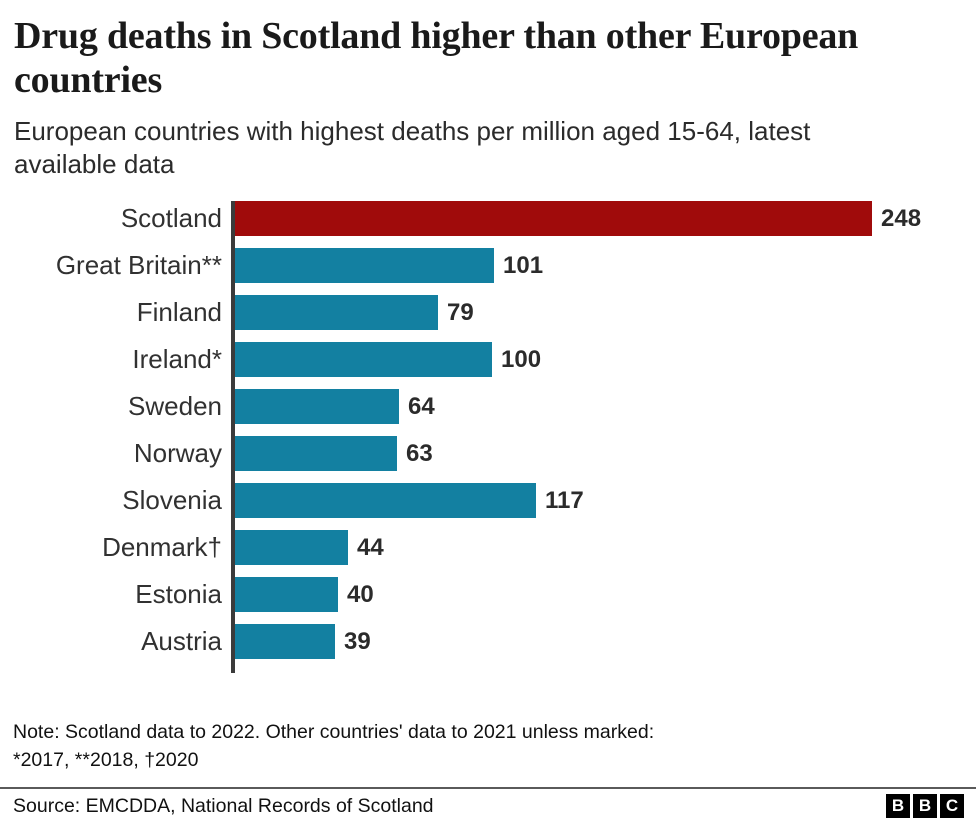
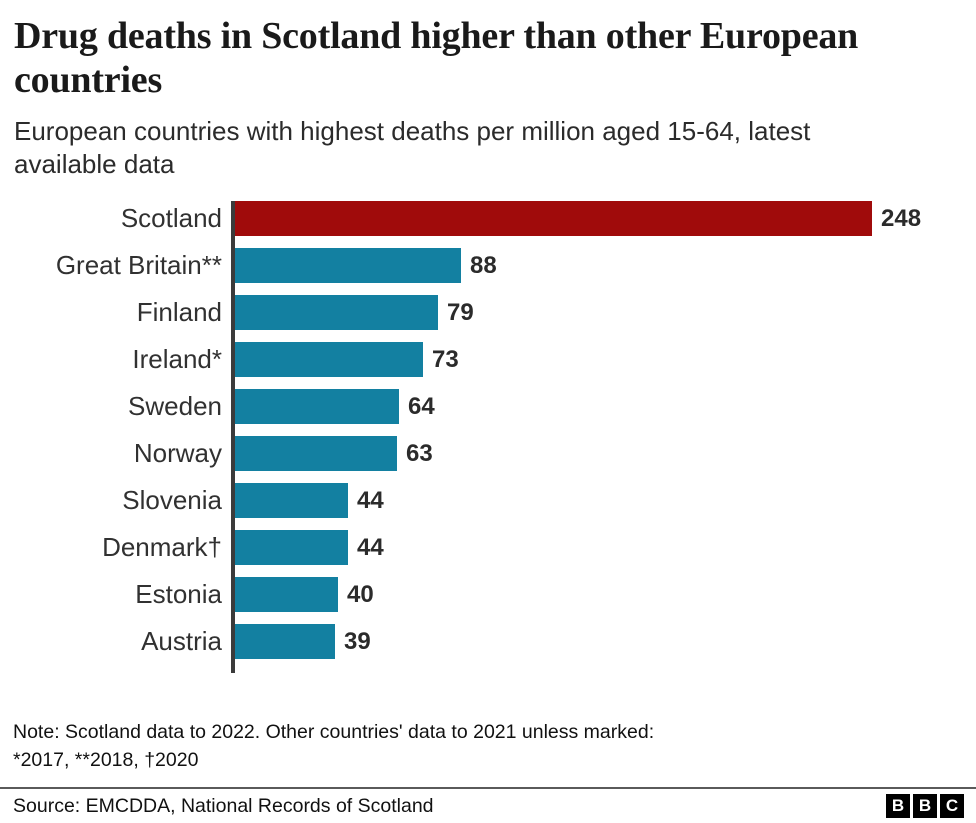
Great Britain**: 101 -> 88
Ireland*: 100 -> 73
Slovenia: 117 -> 44
